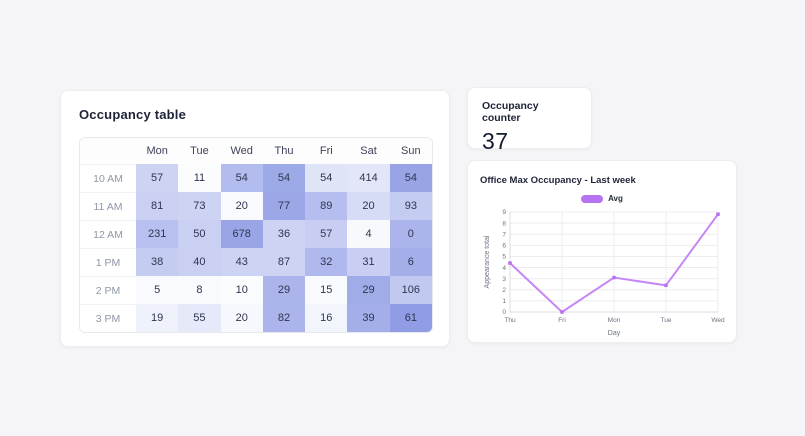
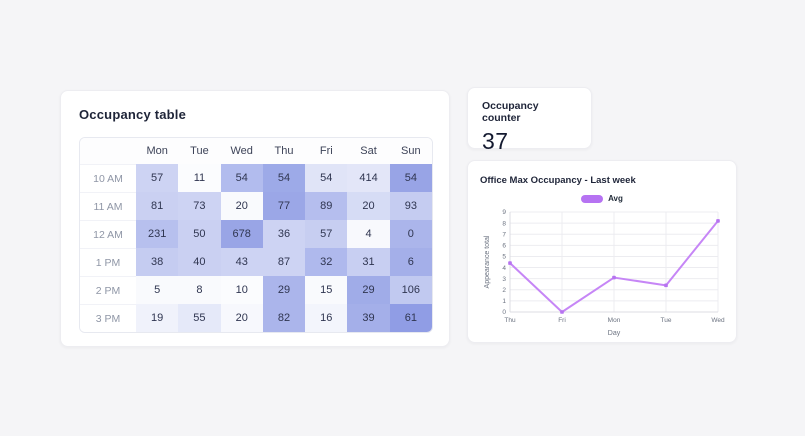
Wed: 8.8 -> 8.2
